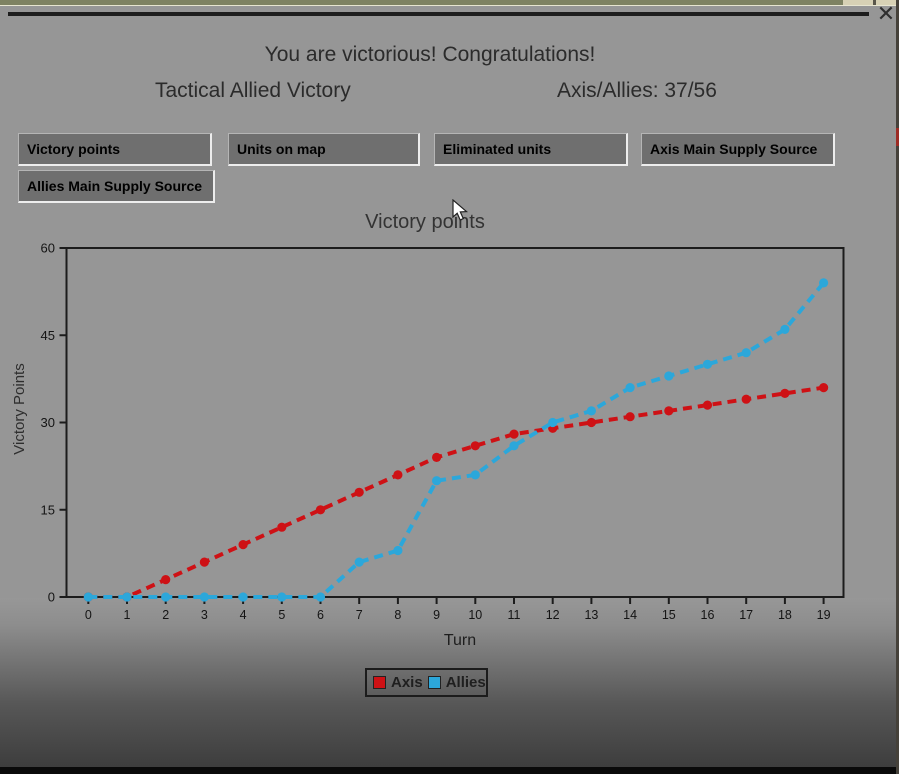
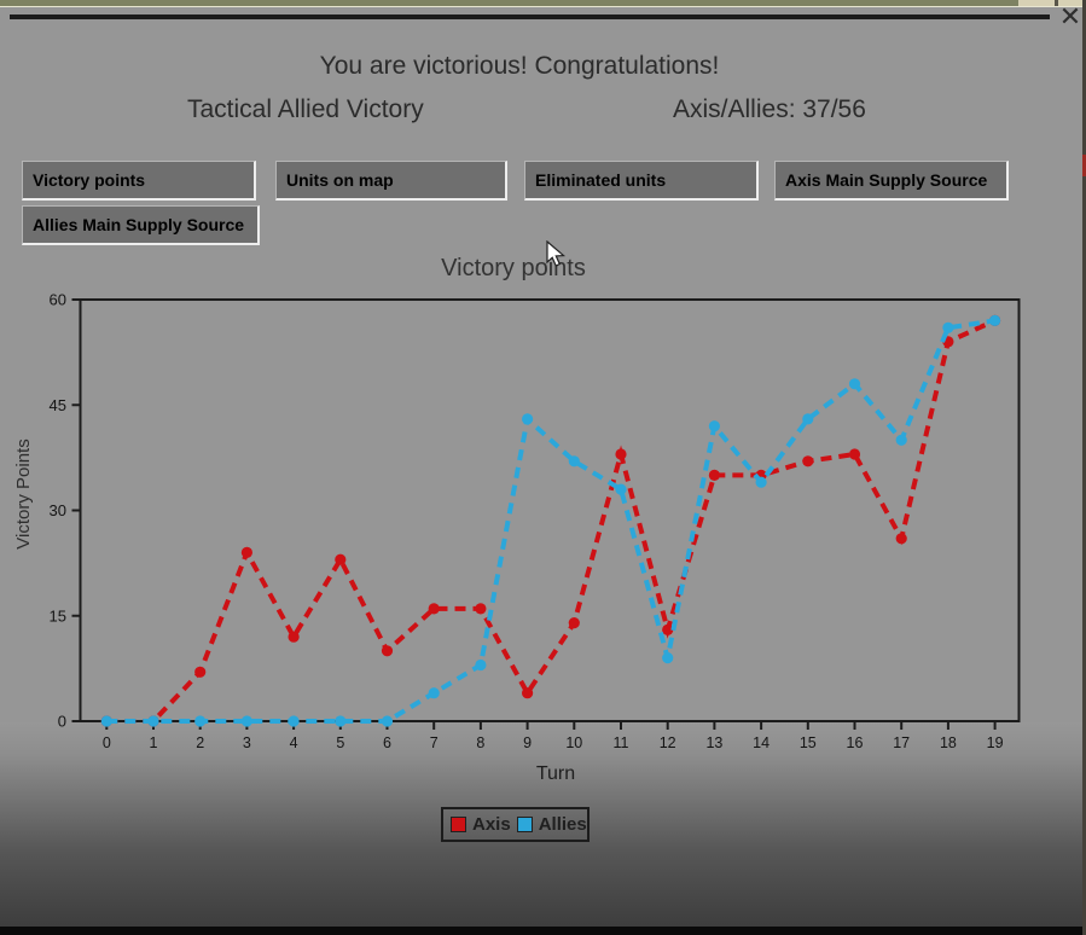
Axis/2: 3 -> 7
Axis/3: 6 -> 24
Axis/4: 9 -> 12
Axis/5: 12 -> 23
Axis/6: 15 -> 10
Axis/7: 18 -> 16
Allies/7: 6 -> 4
Axis/8: 21 -> 16
Axis/9: 24 -> 4
Allies/9: 20 -> 43
Axis/10: 26 -> 14
Allies/10: 21 -> 37
Axis/11: 28 -> 38
Allies/11: 26 -> 33
Axis/12: 29 -> 13
Allies/12: 30 -> 9
Axis/13: 30 -> 35
Allies/13: 32 -> 42
Axis/14: 31 -> 35
Allies/14: 36 -> 34
Axis/15: 32 -> 37
Allies/15: 38 -> 43
Axis/16: 33 -> 38
Allies/16: 40 -> 48
Axis/17: 34 -> 26
Allies/17: 42 -> 40
Axis/18: 35 -> 54
Allies/18: 46 -> 56
Axis/19: 36 -> 57
Allies/19: 54 -> 57
